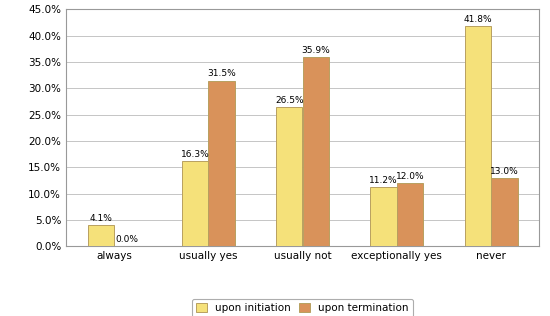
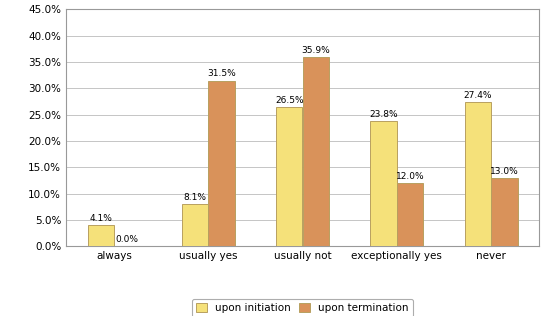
upon initiation/usually yes: 16.3% -> 8.1%
upon initiation/exceptionally yes: 11.2% -> 23.8%
upon initiation/never: 41.8% -> 27.4%
